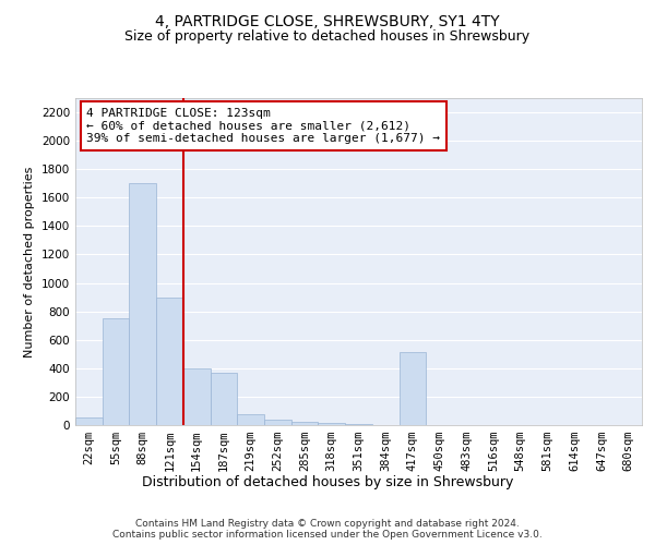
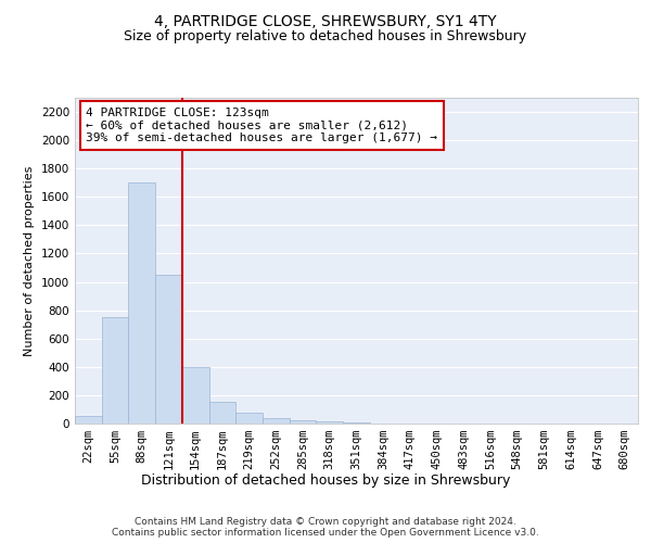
121sqm: 900 -> 1050
187sqm: 370 -> 150
417sqm: 510 -> 0
